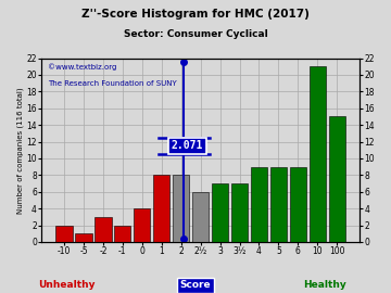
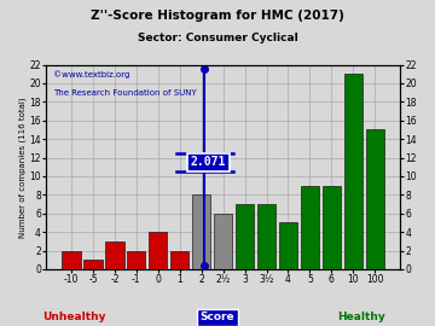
1: 8 -> 2
4: 9 -> 5
